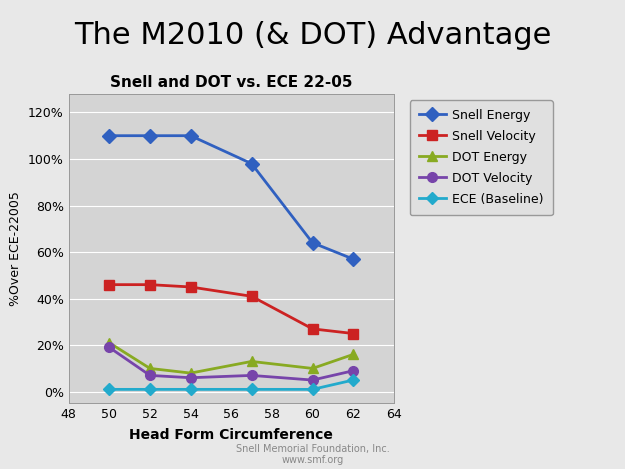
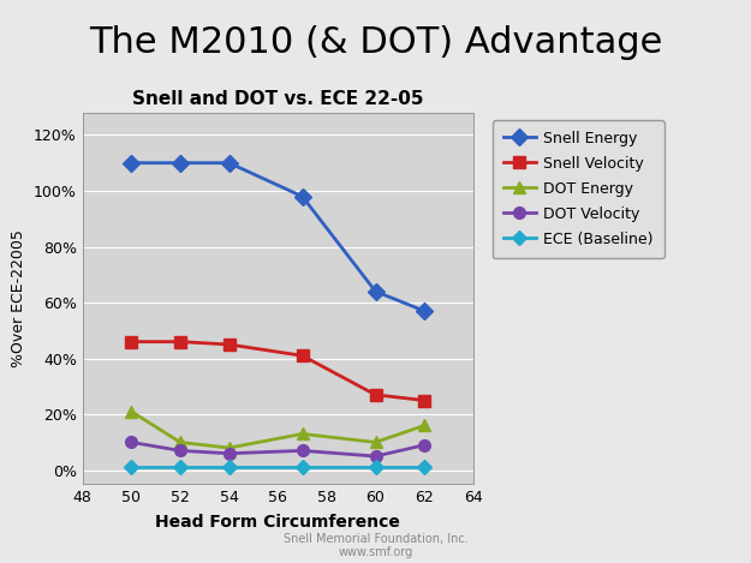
DOT Velocity/50: 19% -> 10%
ECE (Baseline)/62: 5% -> 1%
